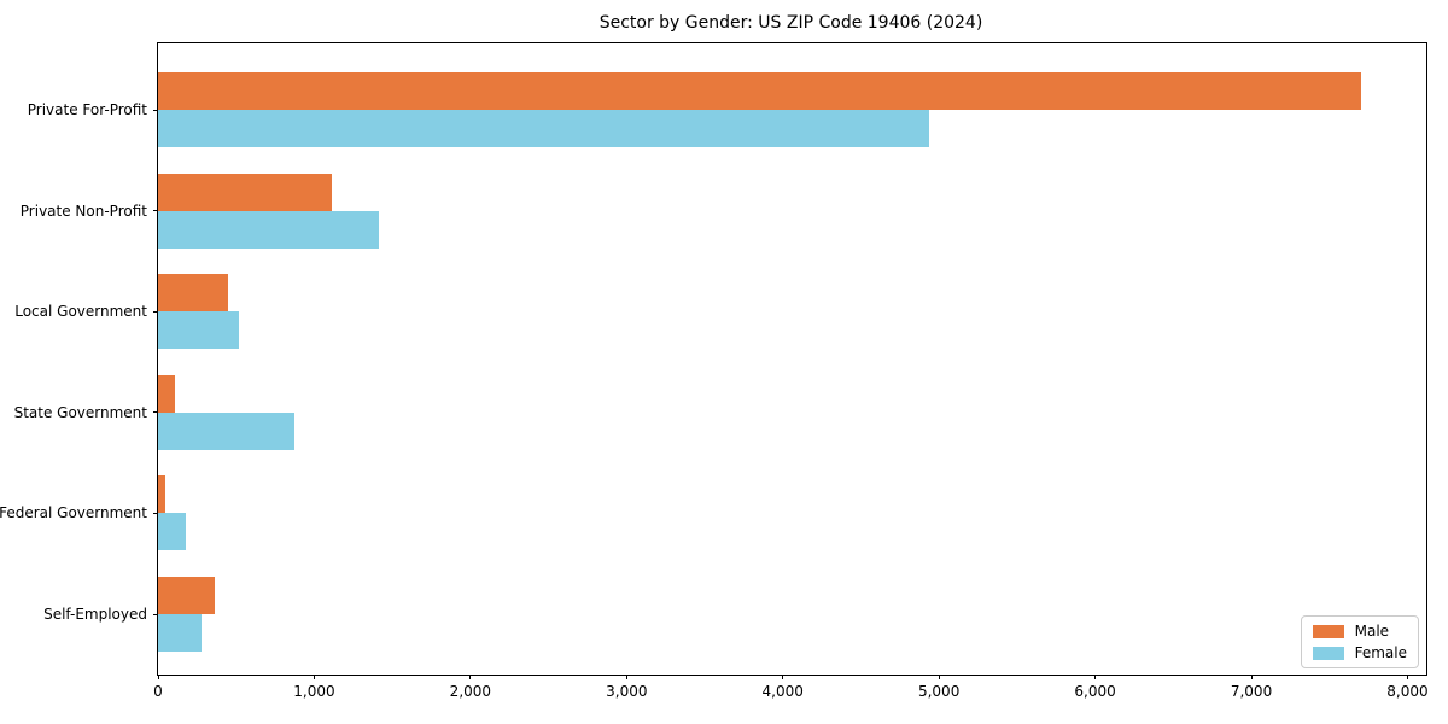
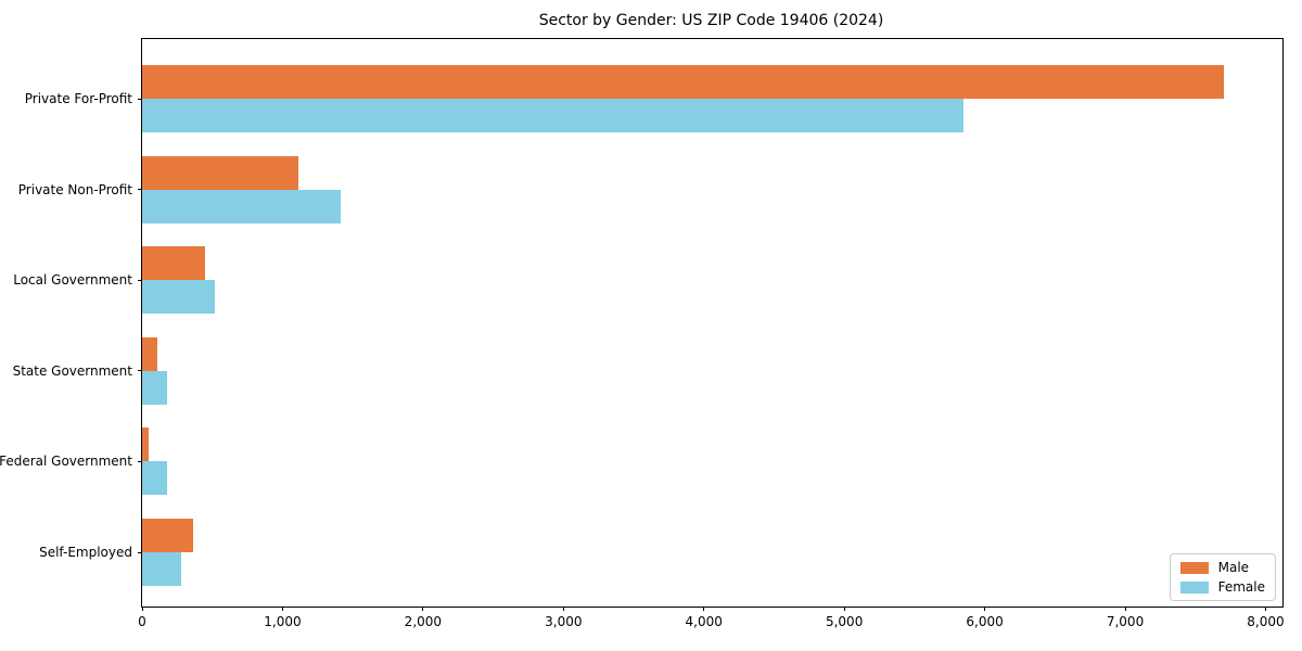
Female/Private For-Profit: 4940 -> 5850
Female/State Government: 870 -> 180
